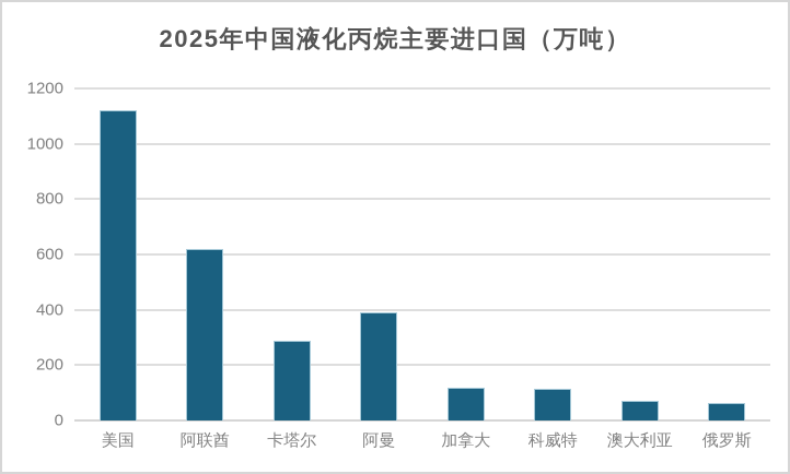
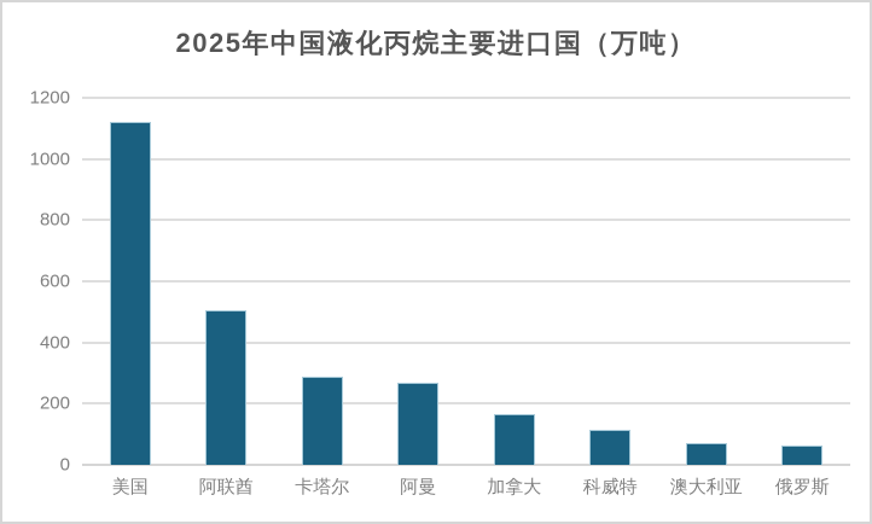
阿联酋: 620 -> 500
阿曼: 390 -> 270
加拿大: 120 -> 160
